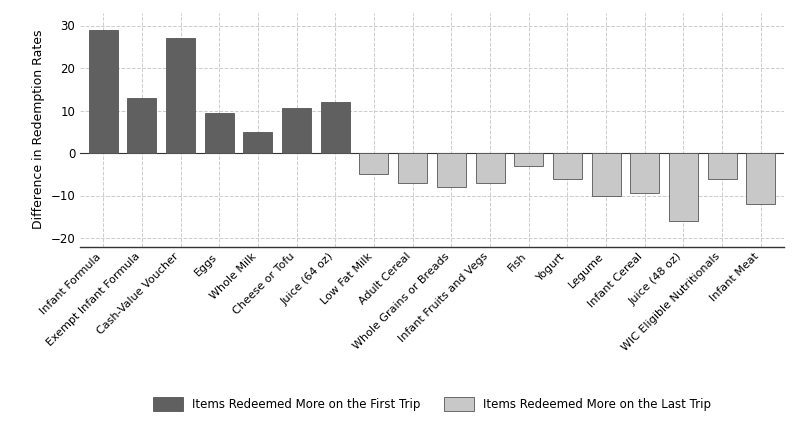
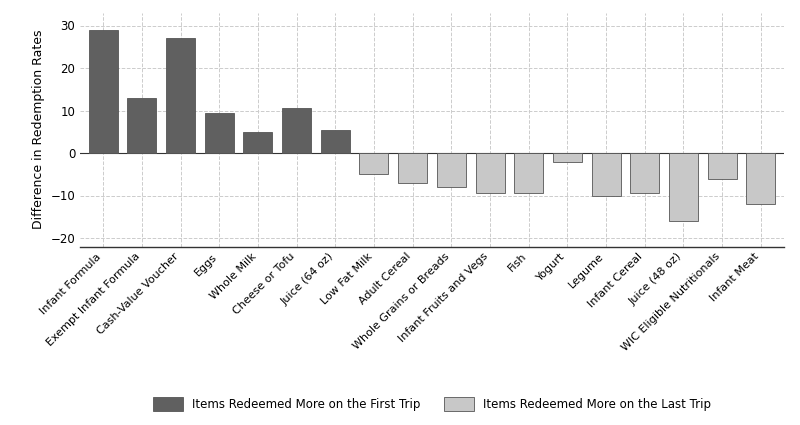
Juice (64 oz): 12.0 -> 5.5
Infant Fruits and Vegs: -7.0 -> -9.5
Fish: -3.0 -> -9.5
Yogurt: -6.0 -> -2.0
